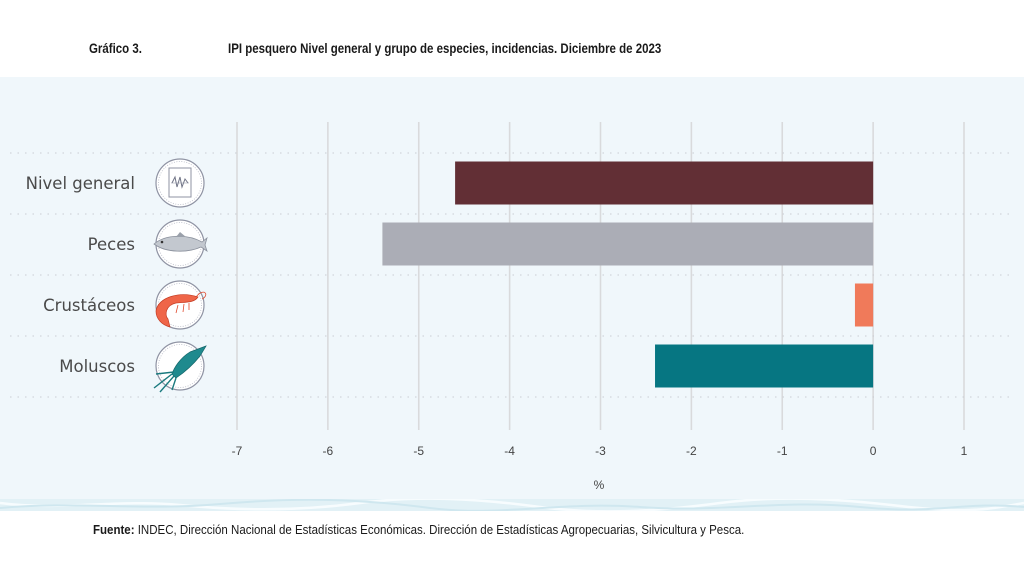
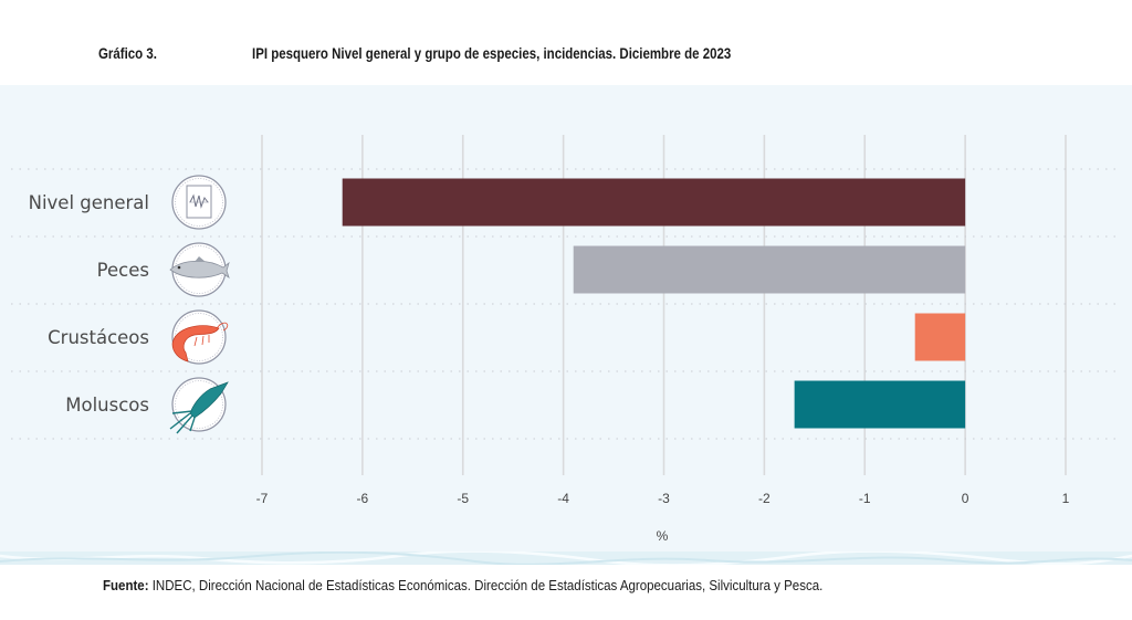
Nivel general: -4.6 -> -6.2
Peces: -5.4 -> -3.9
Crustáceos: -0.2 -> -0.5
Moluscos: -2.4 -> -1.7
